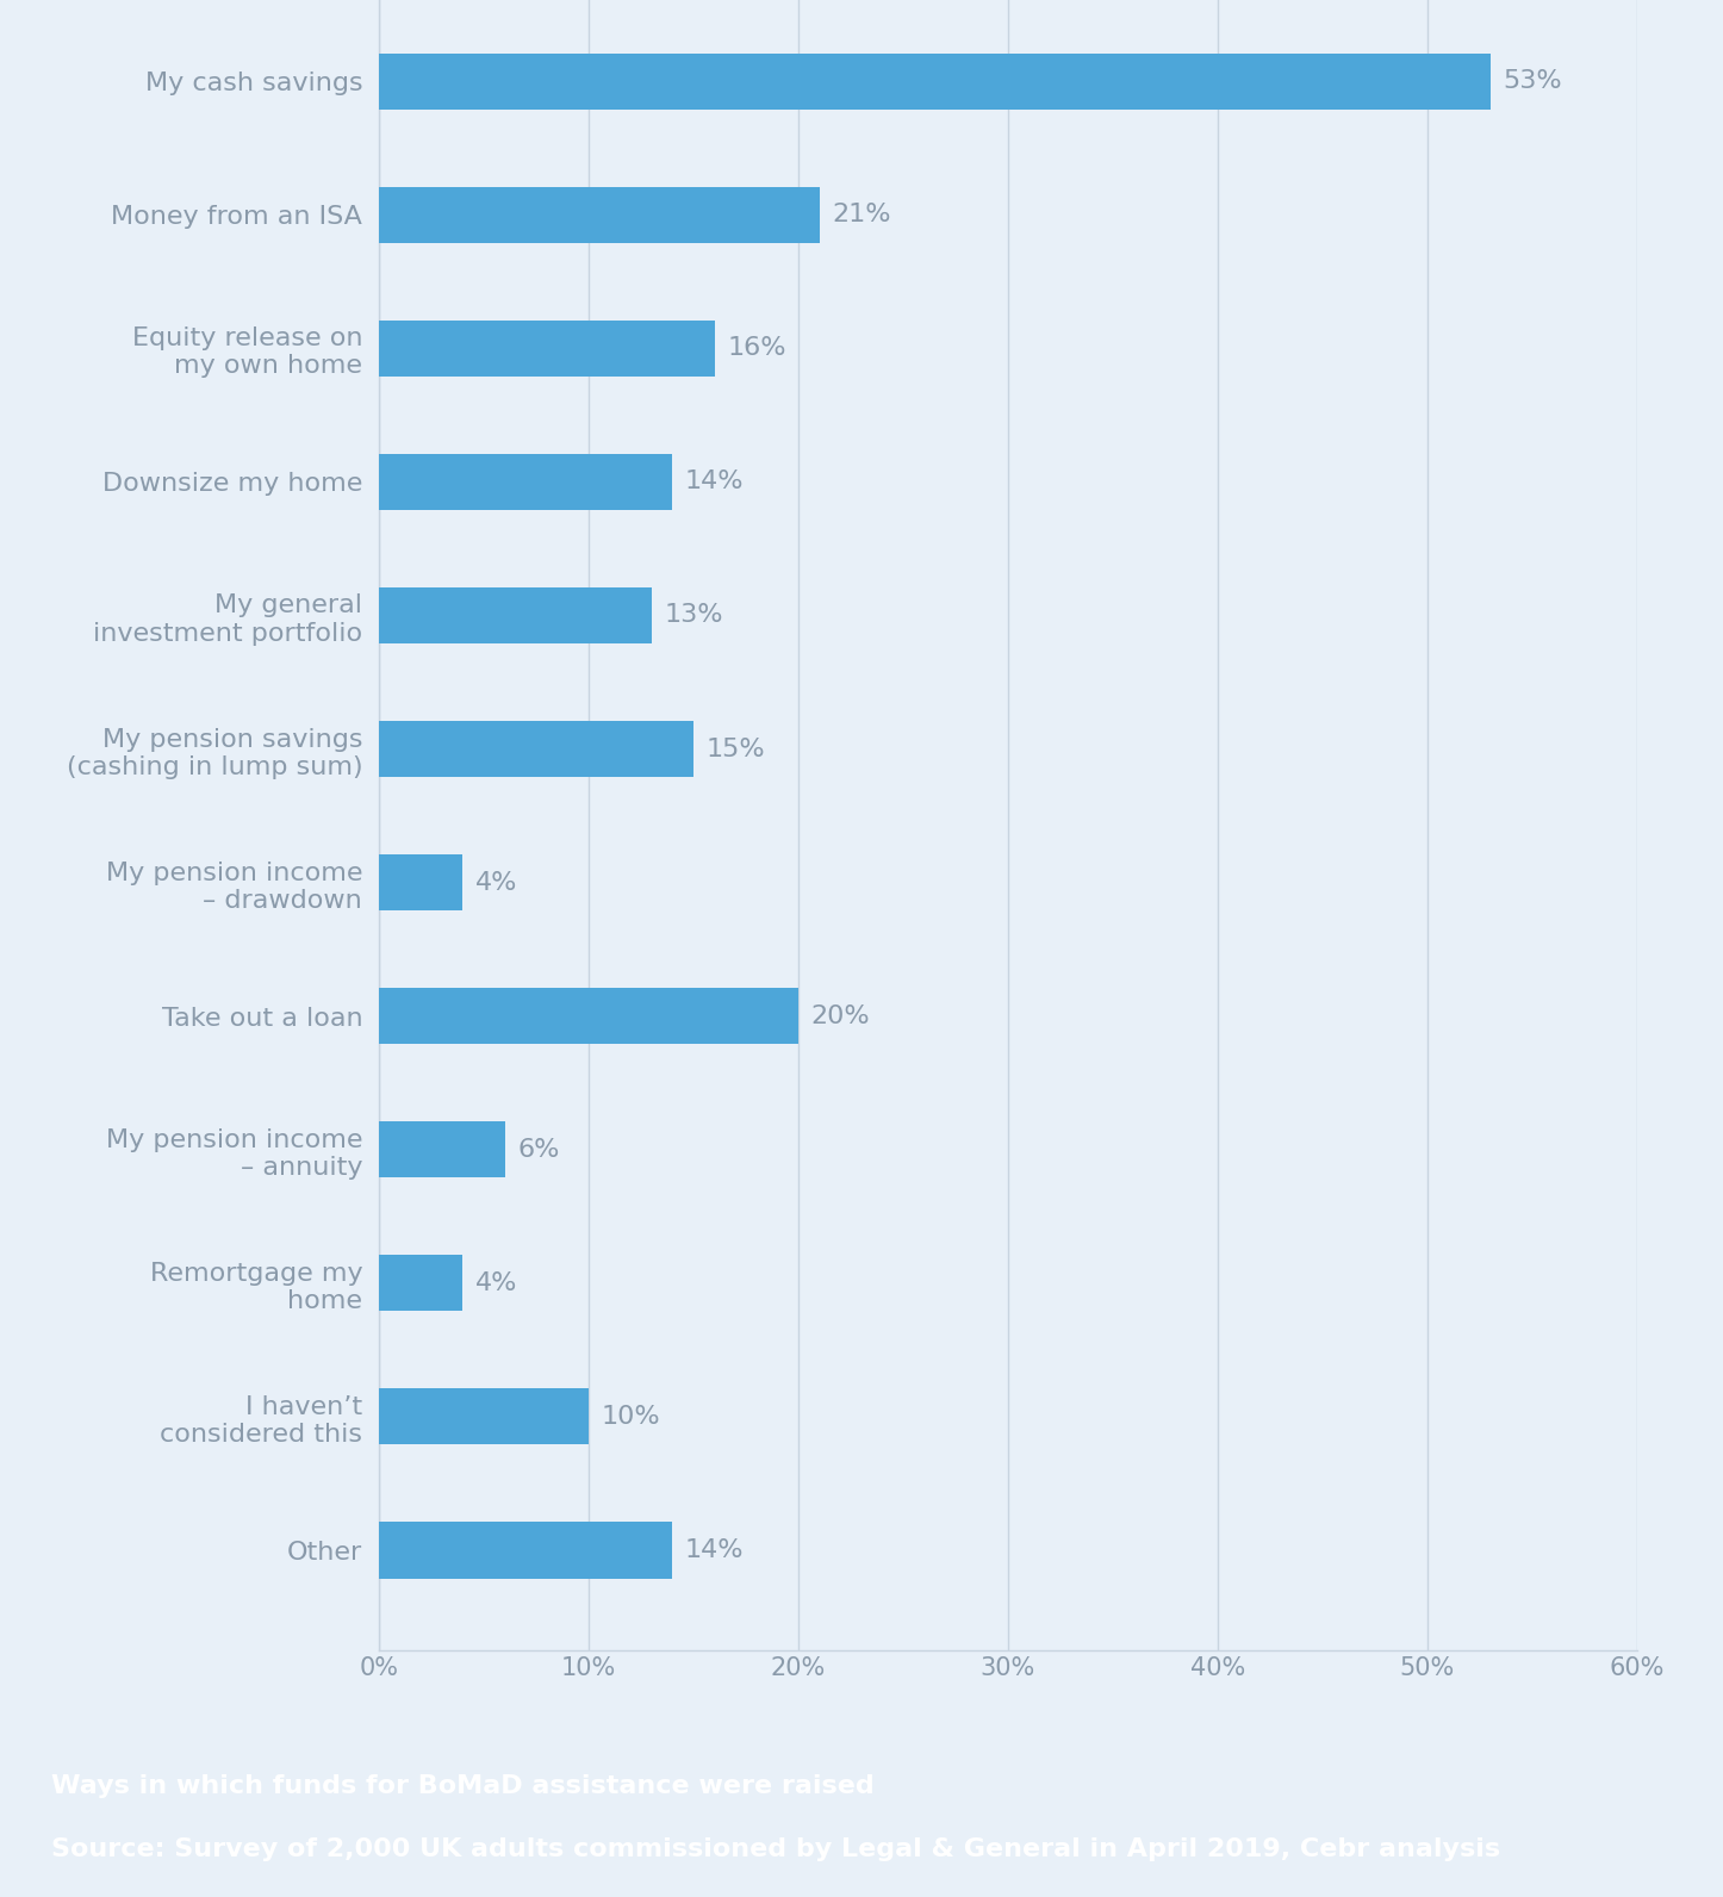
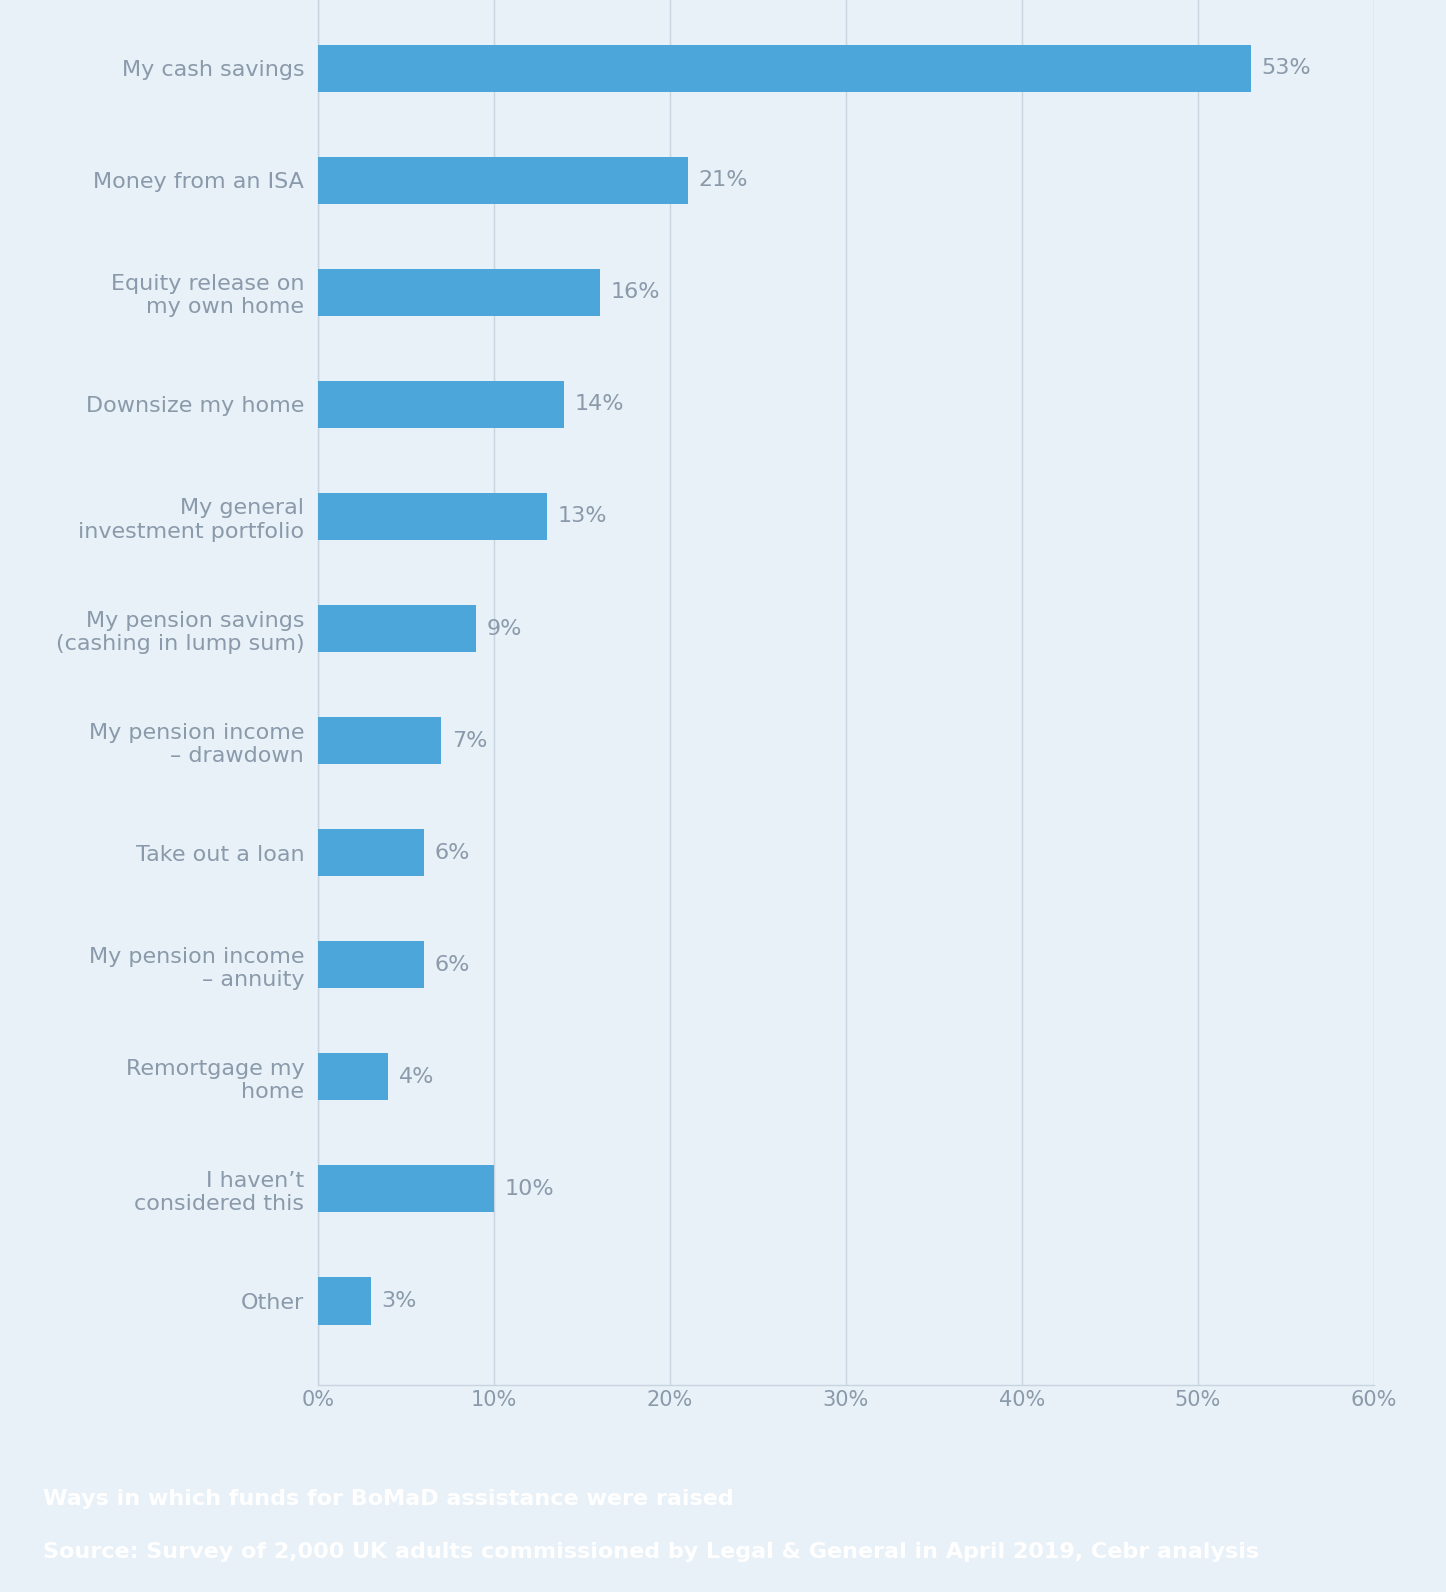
My pension savings (cashing in lump sum): 15% -> 9%
My pension income – drawdown: 4% -> 7%
Take out a loan: 20% -> 6%
Other: 14% -> 3%
